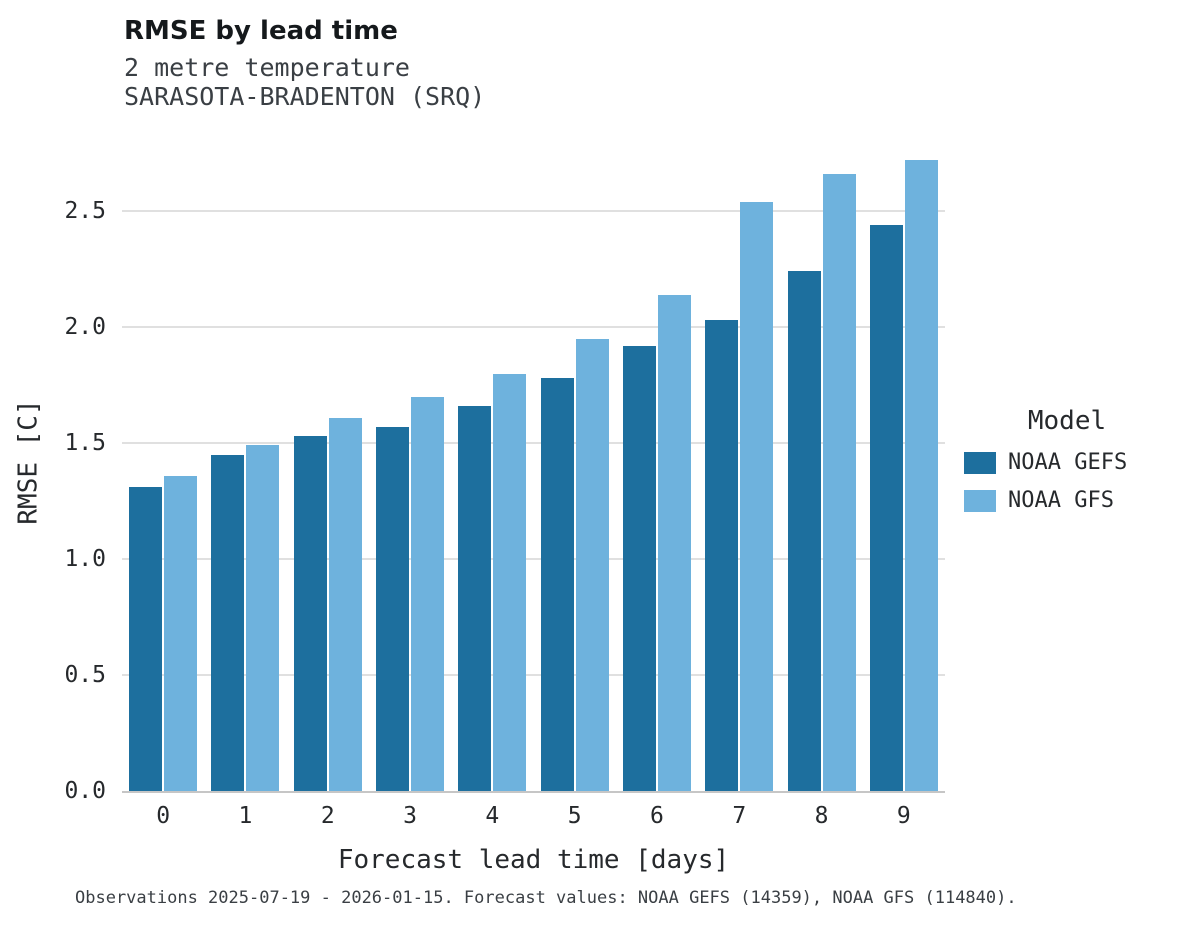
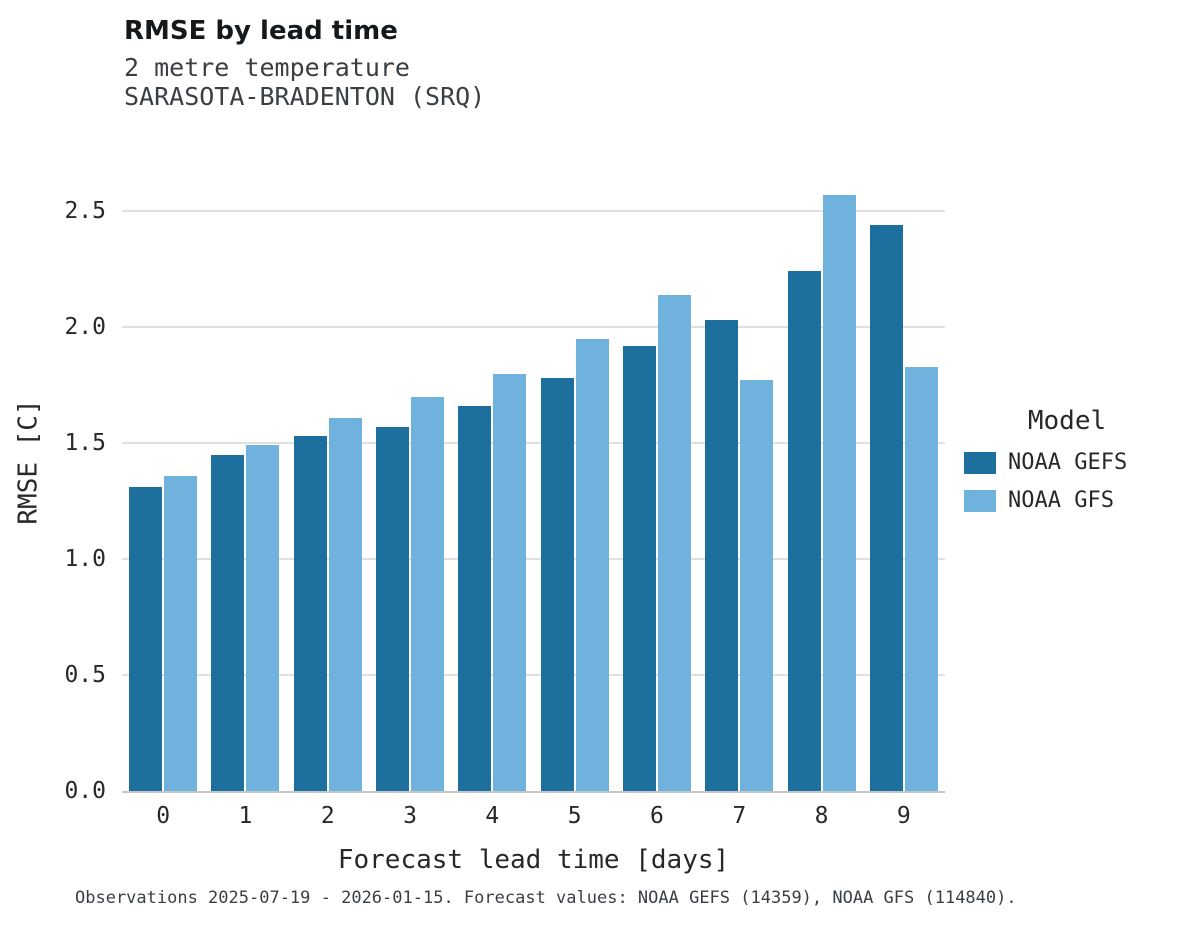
NOAA GFS/7: 2.54 -> 1.77
NOAA GFS/8: 2.66 -> 2.57
NOAA GFS/9: 2.72 -> 1.83
